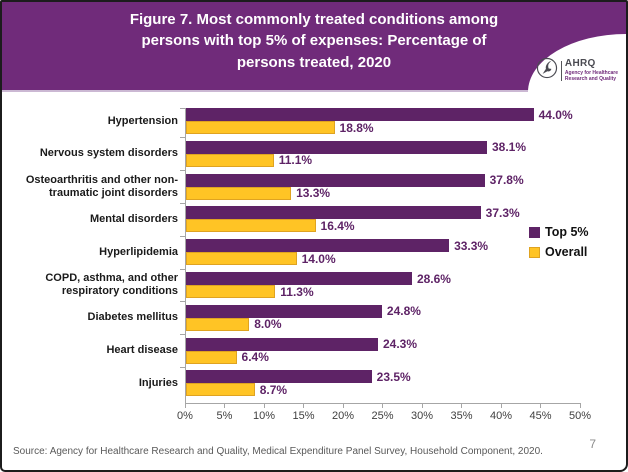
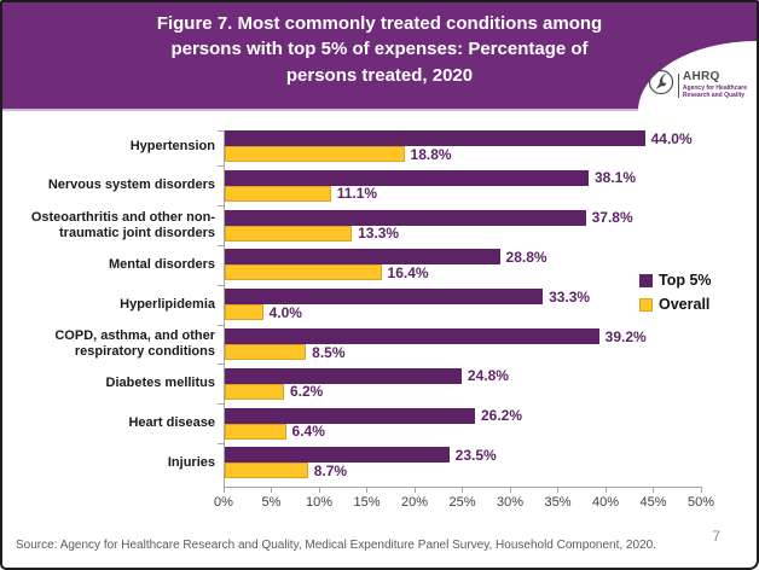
Top 5%/Mental disorders: 37.3% -> 28.8%
Overall/Hyperlipidemia: 14.0% -> 4.0%
Top 5%/COPD, asthma, and other respiratory conditions: 28.6% -> 39.2%
Overall/COPD, asthma, and other respiratory conditions: 11.3% -> 8.5%
Overall/Diabetes mellitus: 8.0% -> 6.2%
Top 5%/Heart disease: 24.3% -> 26.2%
